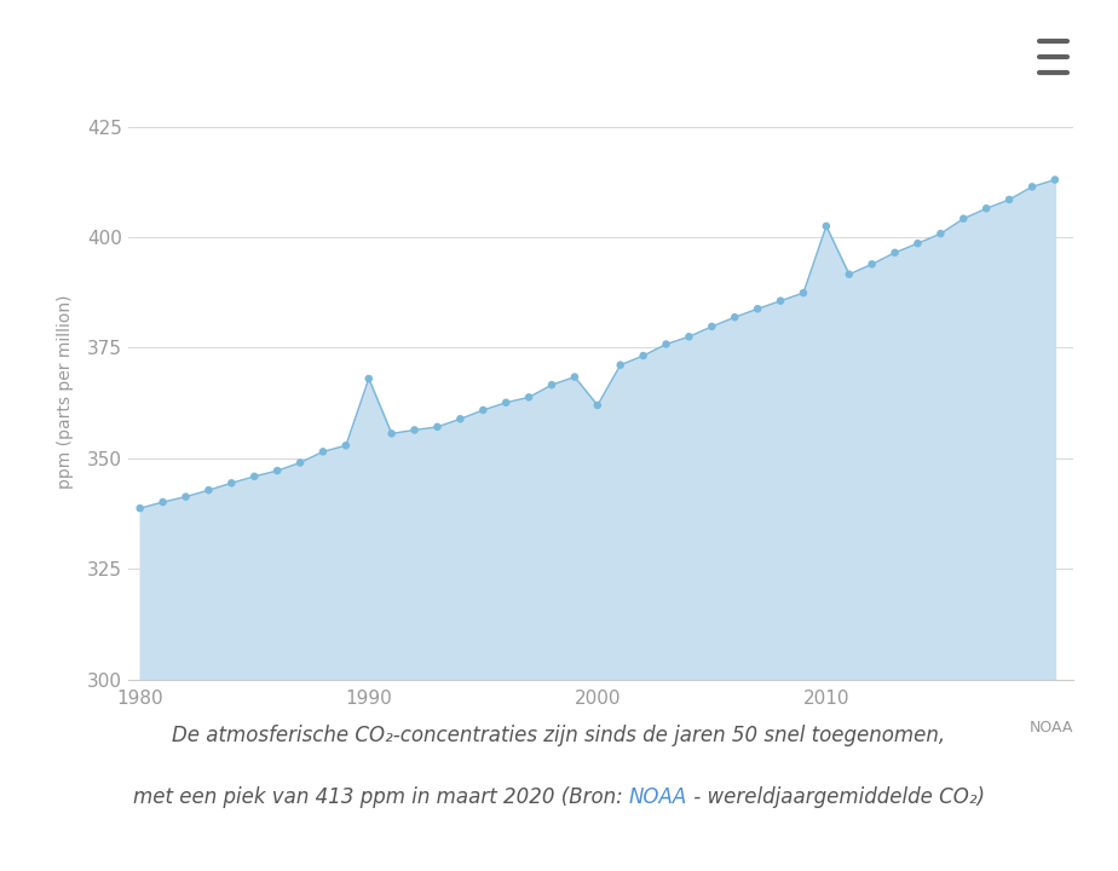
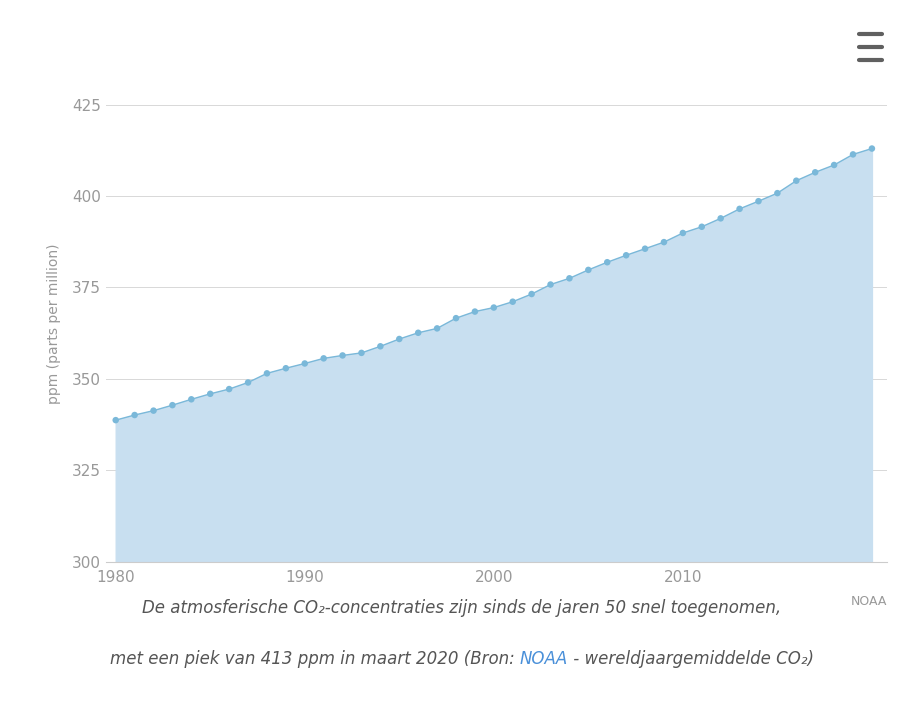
1990: 368.0 -> 354.2
2000: 362.0 -> 369.5
2010: 402.5 -> 389.9
